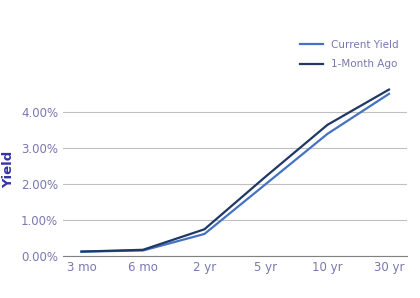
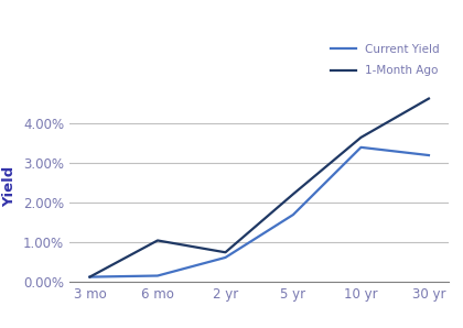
1-Month Ago/6 mo: 0.18% -> 1.05%
Current Yield/5 yr: 2.01% -> 1.70%
Current Yield/30 yr: 4.51% -> 3.20%
